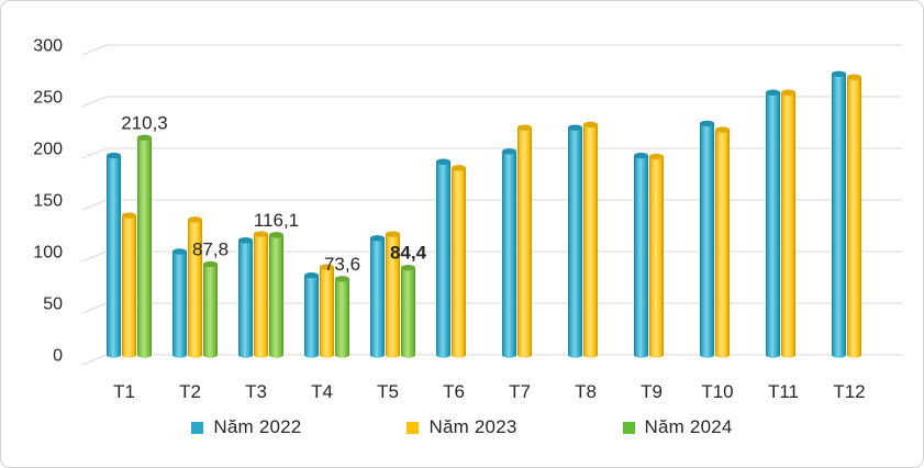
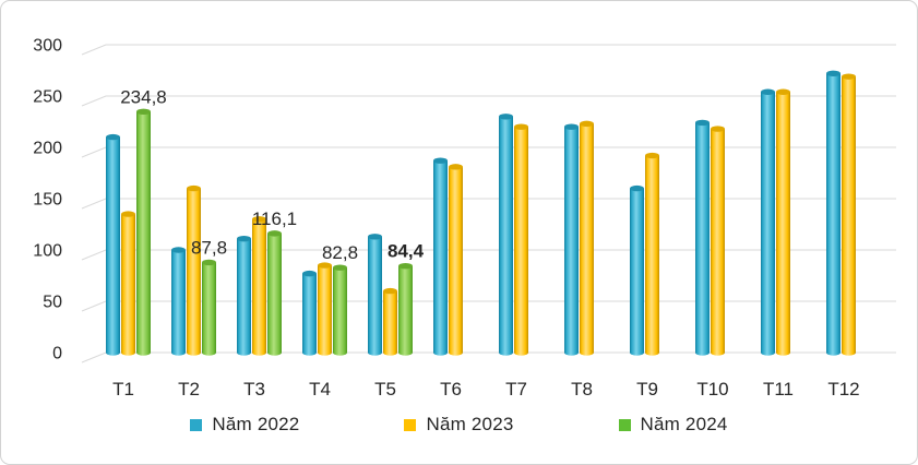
Năm 2022/T1: 190 -> 210
Năm 2024/T1: 210,3 -> 234,8
Năm 2023/T2: 130 -> 160
Năm 2023/T3: 120 -> 130
Năm 2024/T4: 73,6 -> 82,8
Năm 2023/T5: 120 -> 60
Năm 2022/T7: 200 -> 230
Năm 2022/T9: 190 -> 160
